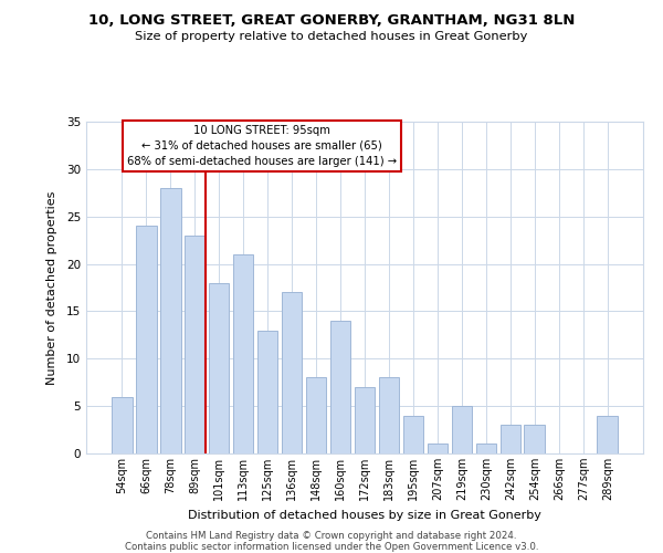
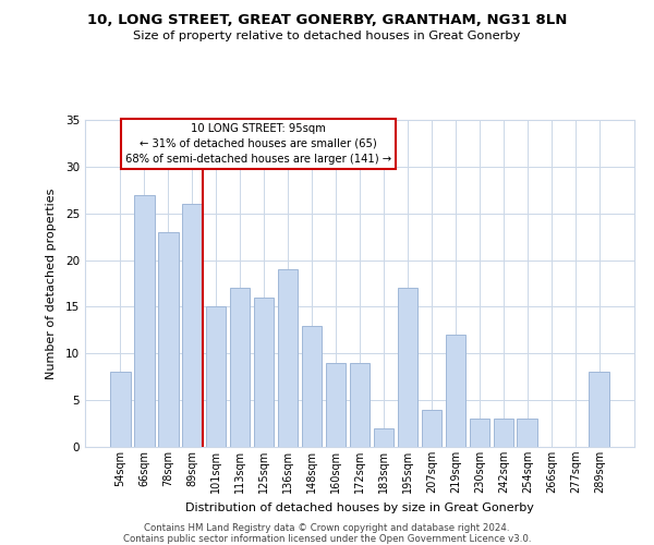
54sqm: 6 -> 8
66sqm: 24 -> 27
78sqm: 28 -> 23
89sqm: 23 -> 26
101sqm: 18 -> 15
113sqm: 21 -> 17
125sqm: 13 -> 16
136sqm: 17 -> 19
148sqm: 8 -> 13
160sqm: 14 -> 9
172sqm: 7 -> 9
183sqm: 8 -> 2
195sqm: 4 -> 17
207sqm: 1 -> 4
219sqm: 5 -> 12
230sqm: 1 -> 3
289sqm: 4 -> 8
